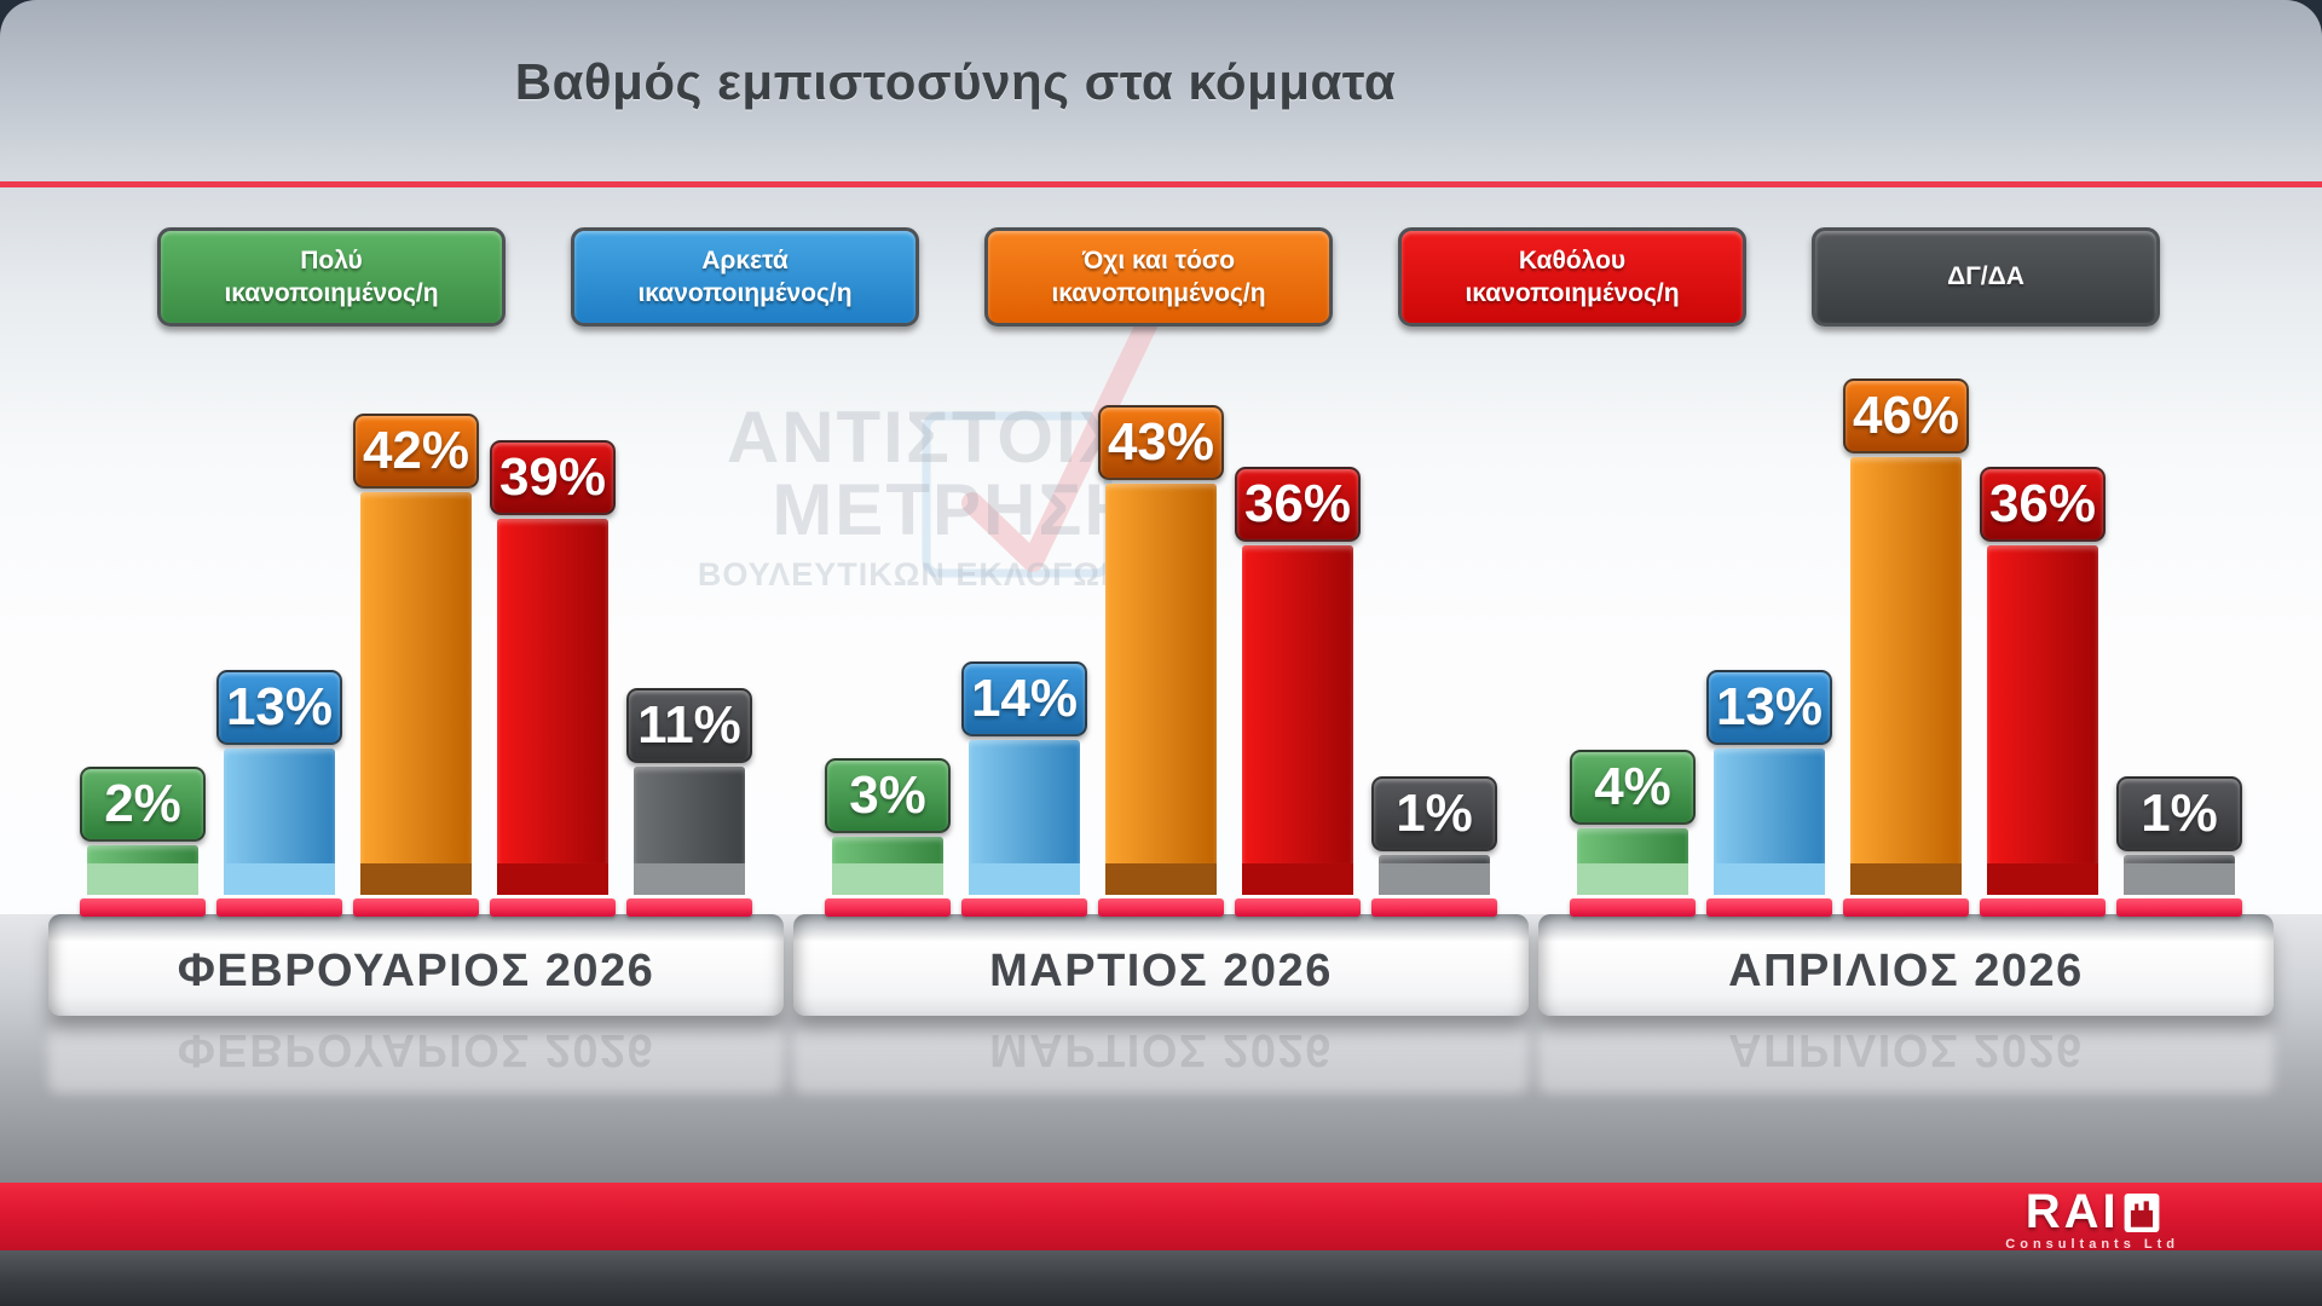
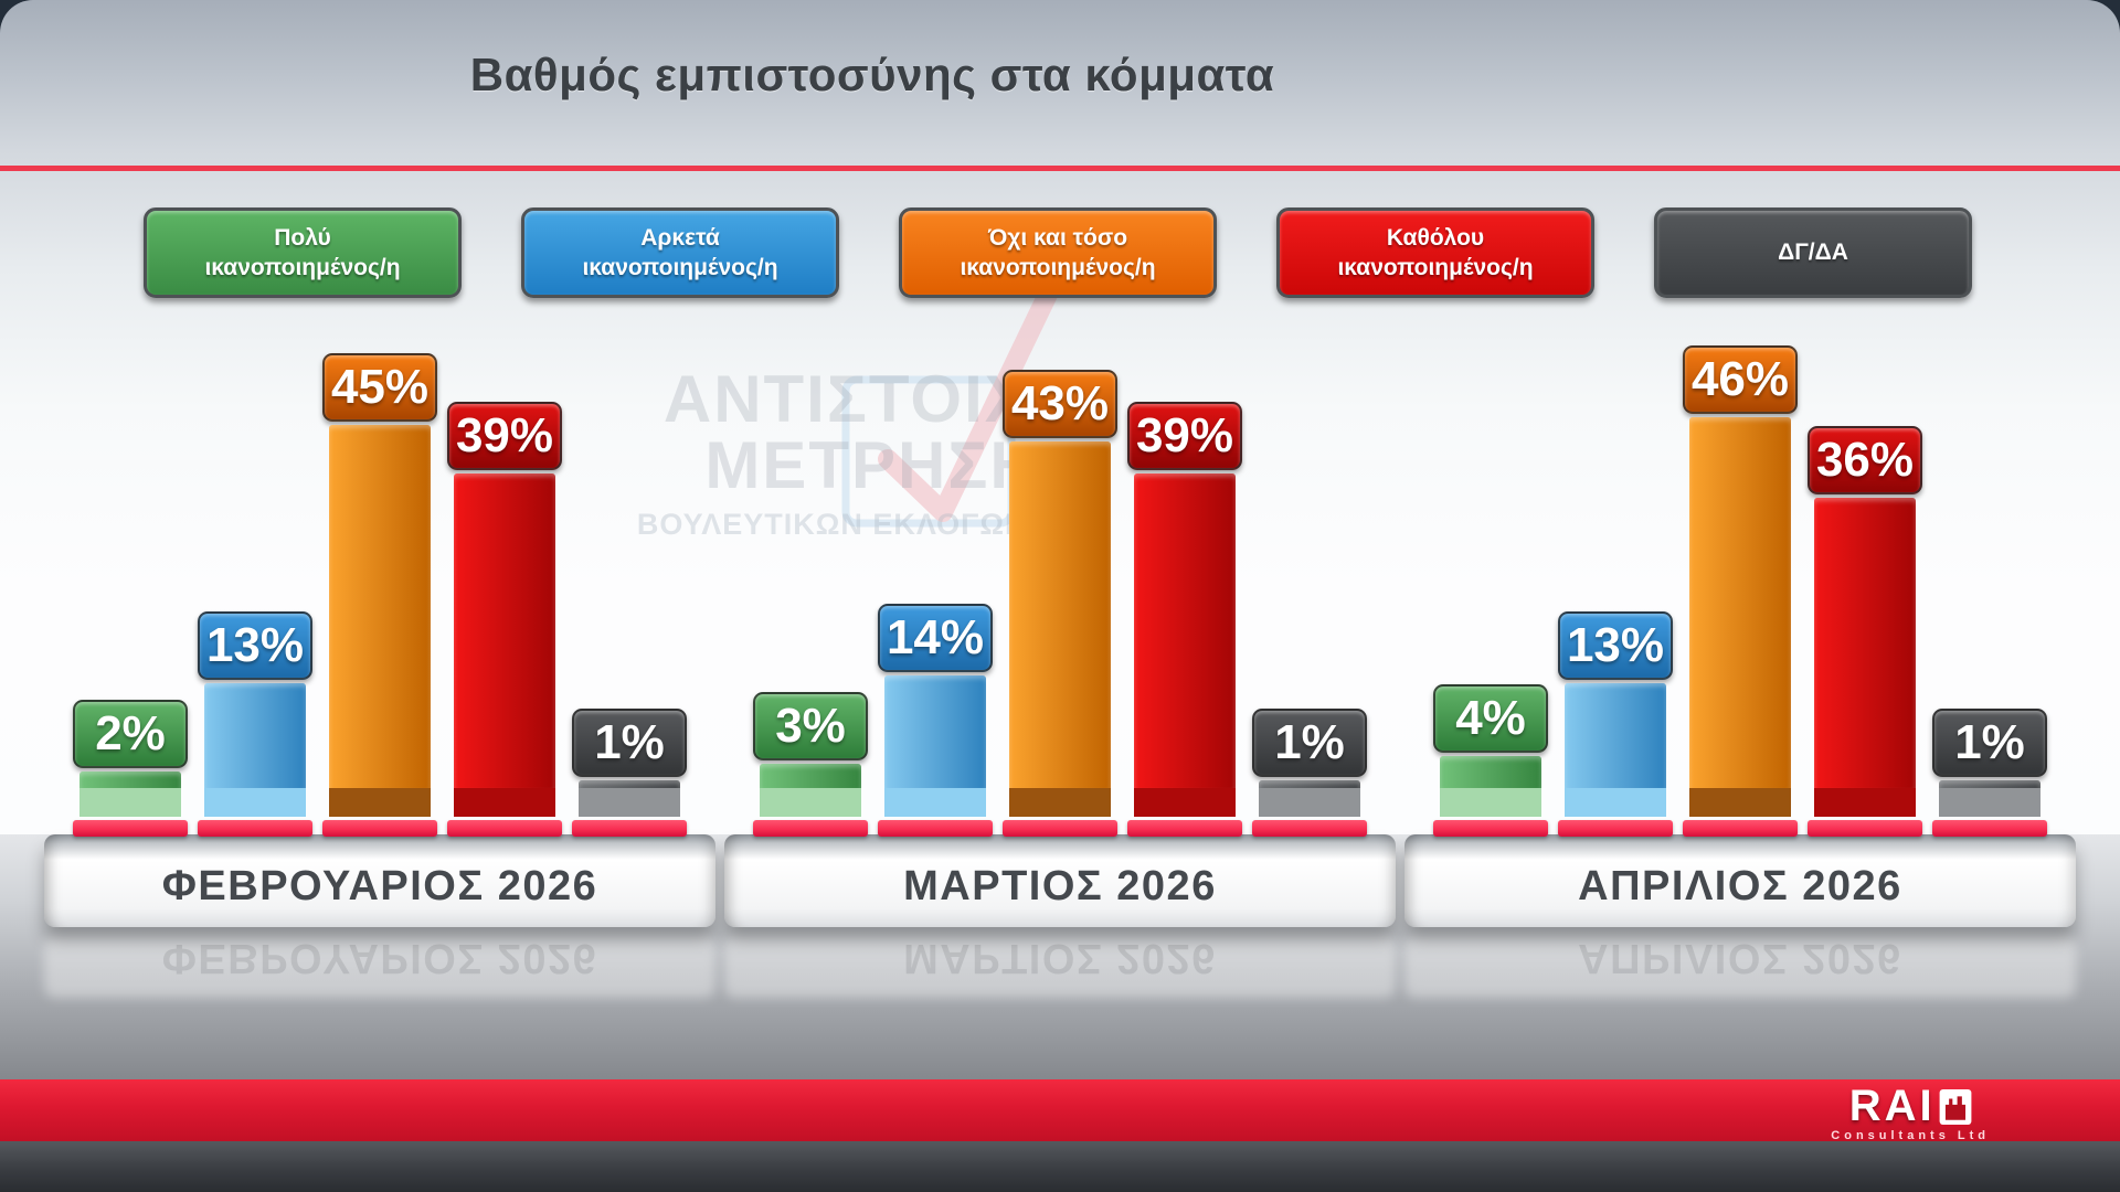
Όχι και τόσο ικανοποιημένος/η/ΦΕΒΡΟΥΑΡΙΟΣ 2026: 42% -> 45%
ΔΓ/ΔΑ/ΦΕΒΡΟΥΑΡΙΟΣ 2026: 11% -> 1%
Καθόλου ικανοποιημένος/η/ΜΑΡΤΙΟΣ 2026: 36% -> 39%
